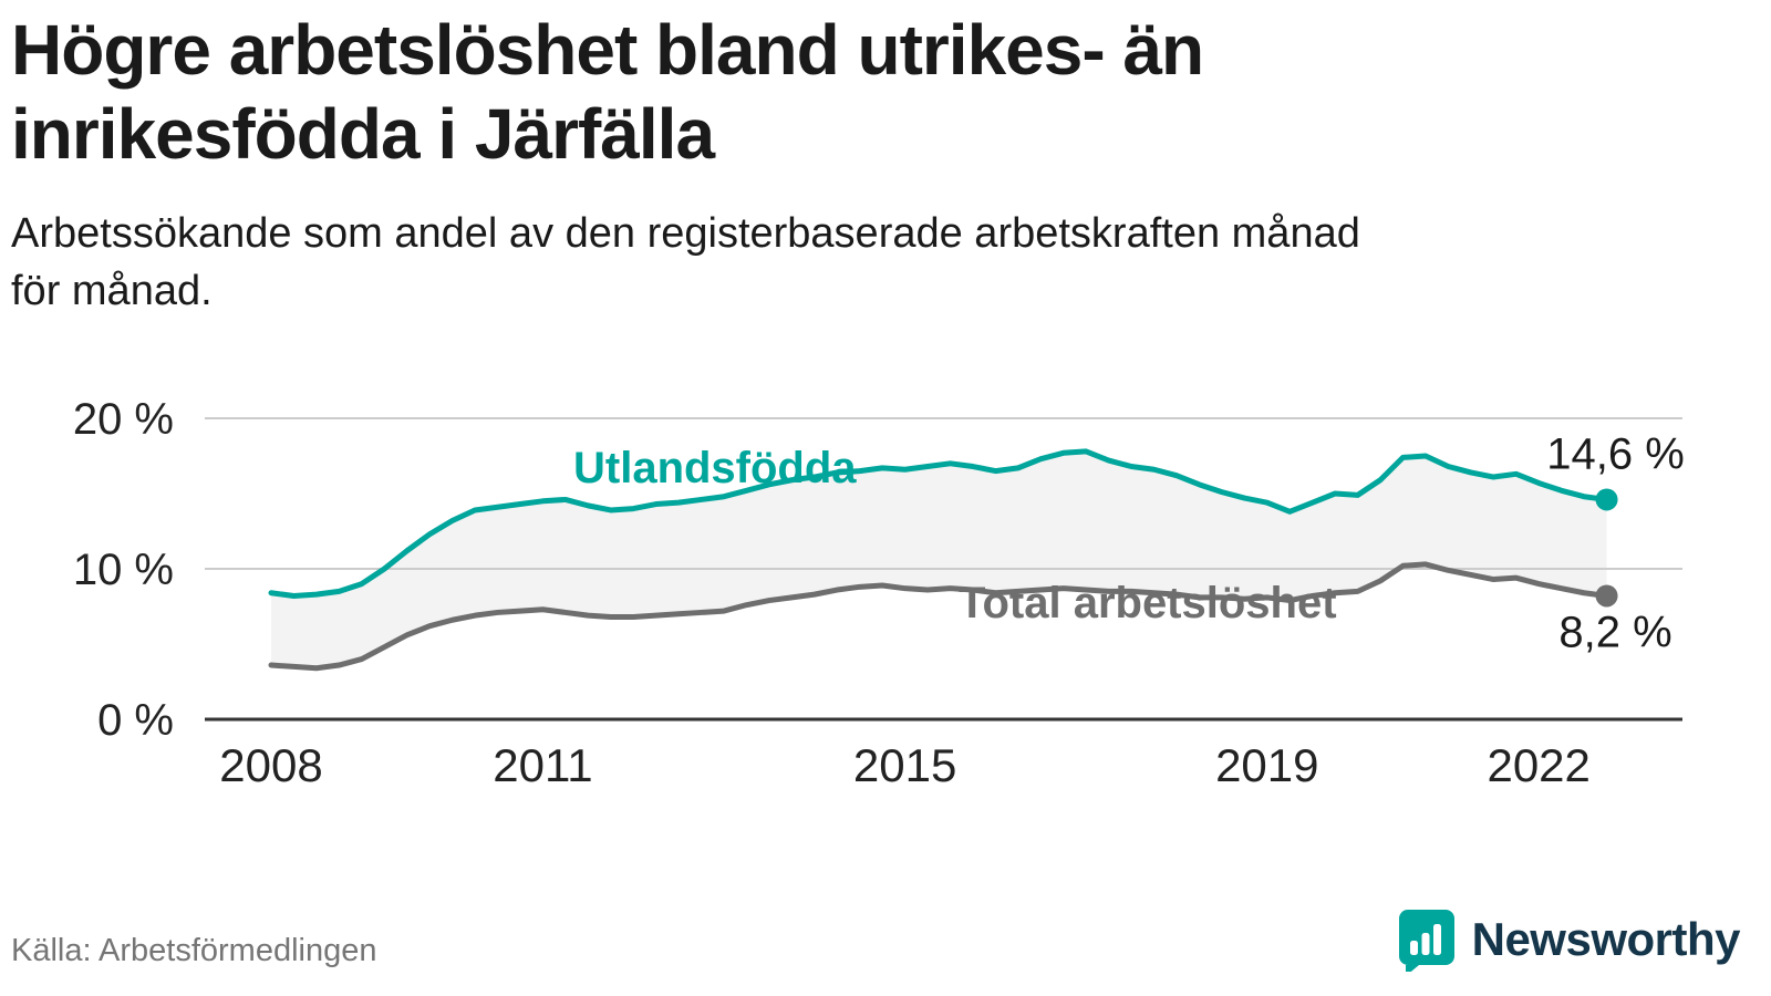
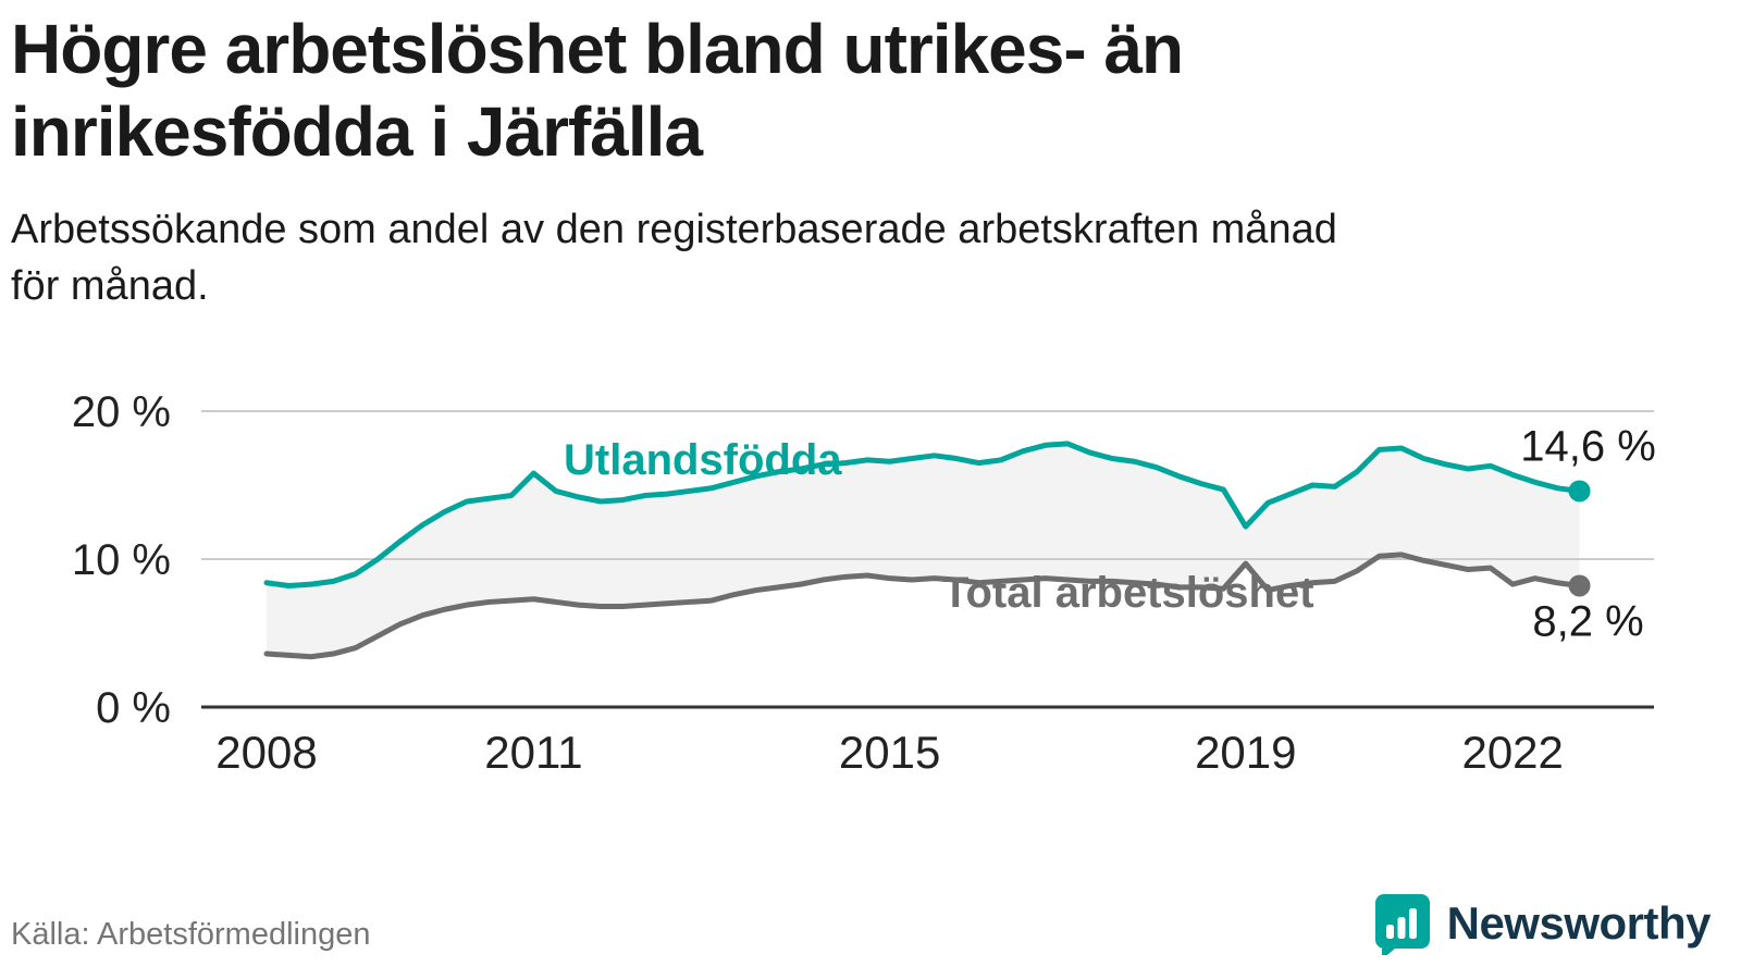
Utlandsfödda/2011: 14.5% -> 15.8%
Utlandsfödda/2019: 14.4% -> 12.2%
Total arbetslöshet/2019: 8.1% -> 9.7%
Total arbetslöshet/2022: 9.0% -> 8.3%
